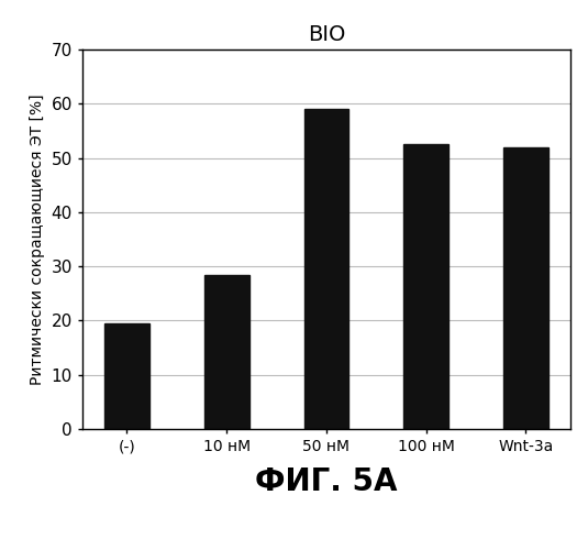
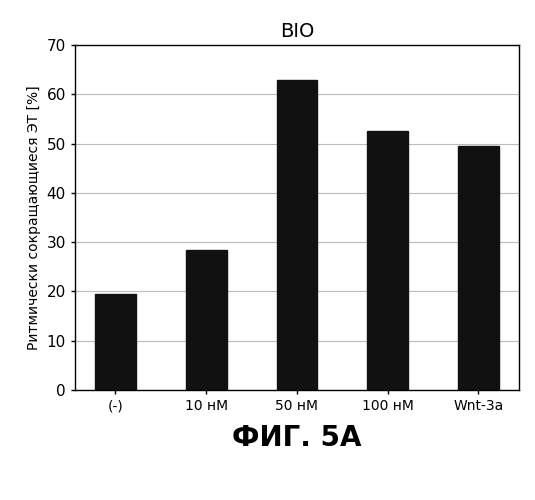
50 нМ: 59.0 -> 63.0
Wnt-3a: 52.0 -> 49.5
